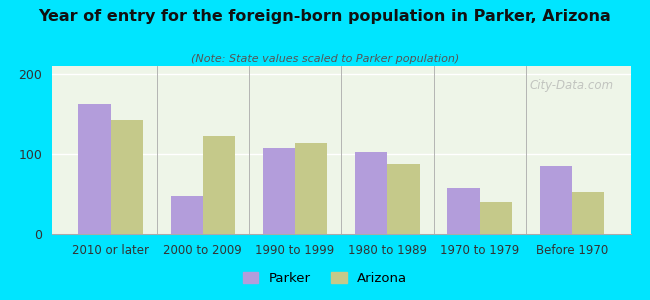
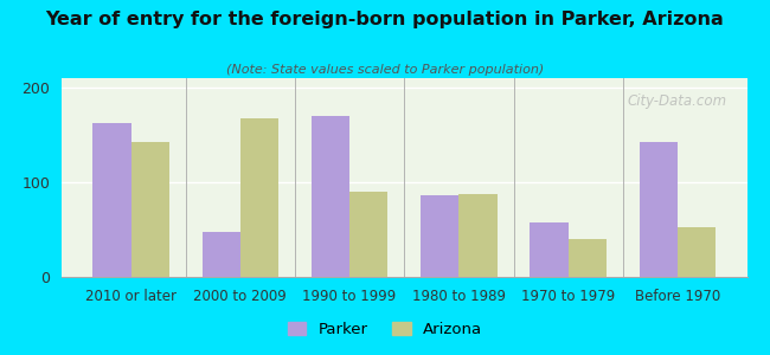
Arizona/2000 to 2009: 122 -> 168
Parker/1990 to 1999: 108 -> 170
Arizona/1990 to 1999: 114 -> 90
Parker/1980 to 1989: 102 -> 86
Parker/Before 1970: 85 -> 142
